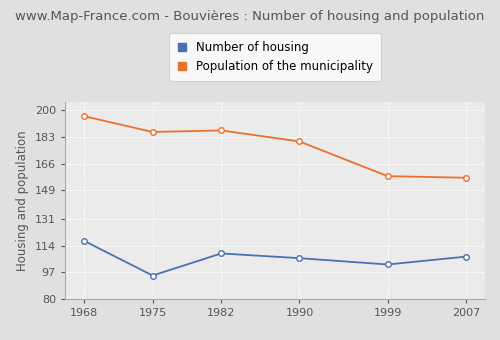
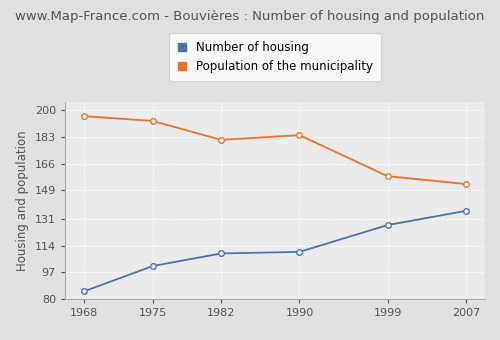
Number of housing/1968: 117 -> 85
Number of housing/1975: 95 -> 101
Population of the municipality/1975: 186 -> 193
Population of the municipality/1982: 187 -> 181
Number of housing/1990: 106 -> 110
Population of the municipality/1990: 180 -> 184
Number of housing/1999: 102 -> 127
Number of housing/2007: 107 -> 136
Population of the municipality/2007: 157 -> 153
